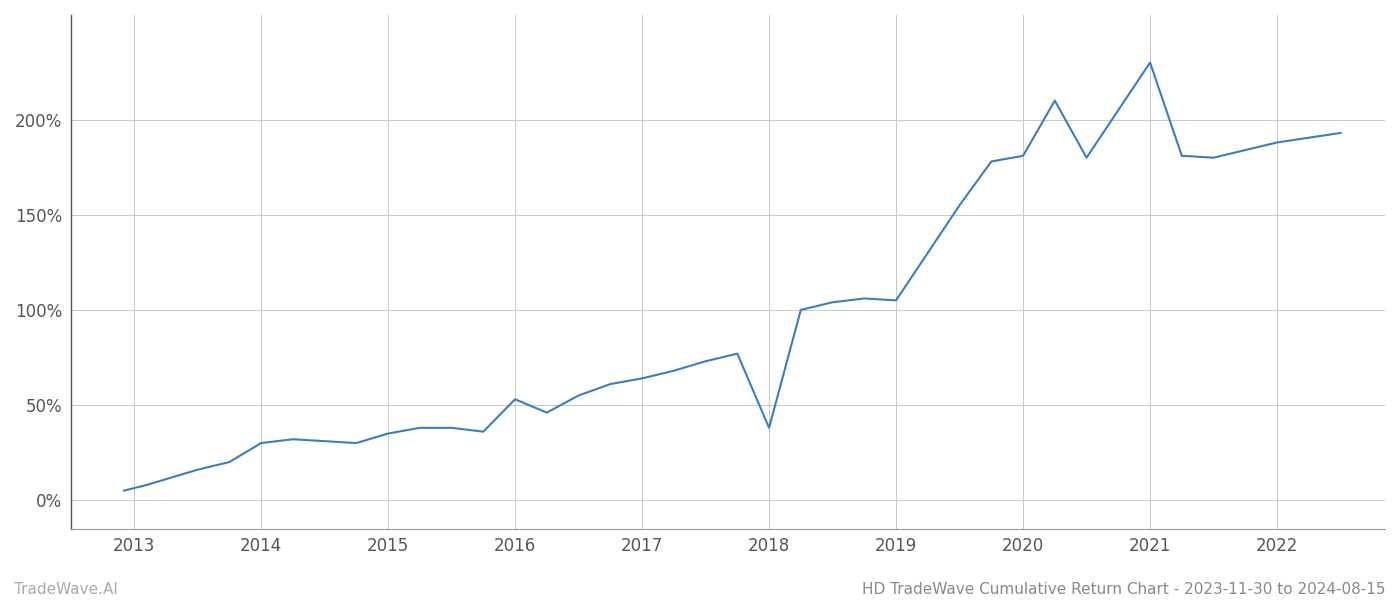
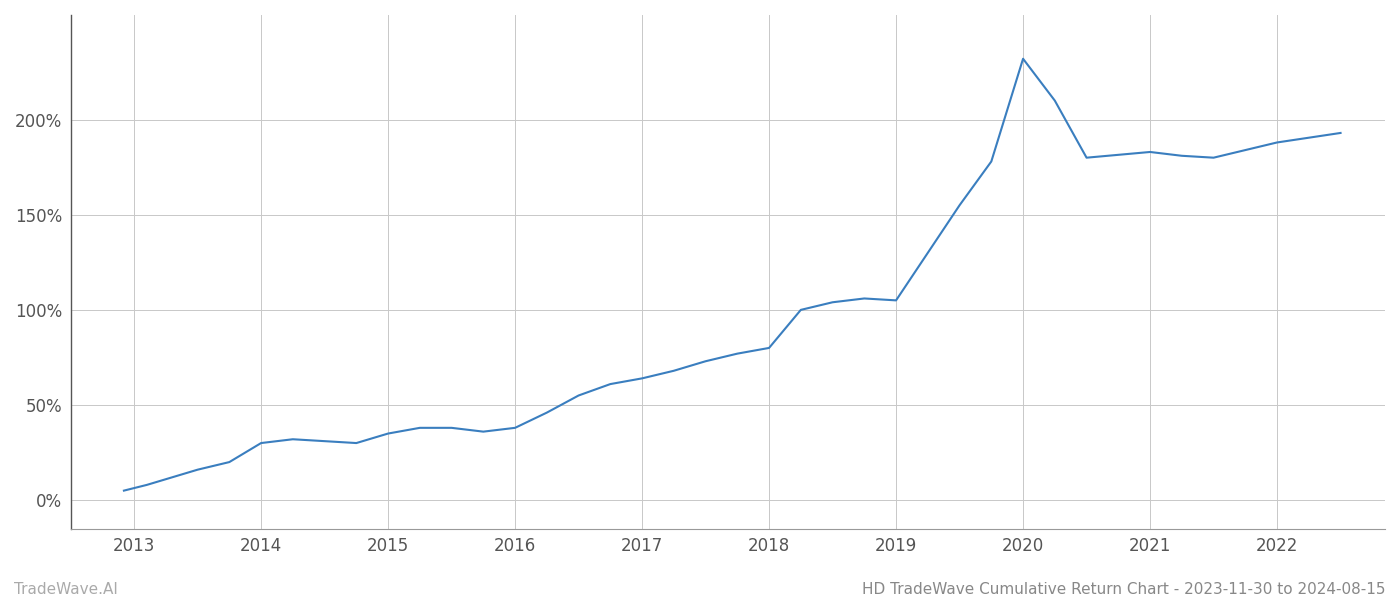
2016: 53% -> 38%
2018: 38% -> 80%
2020: 181% -> 232%
2021: 230% -> 183%
